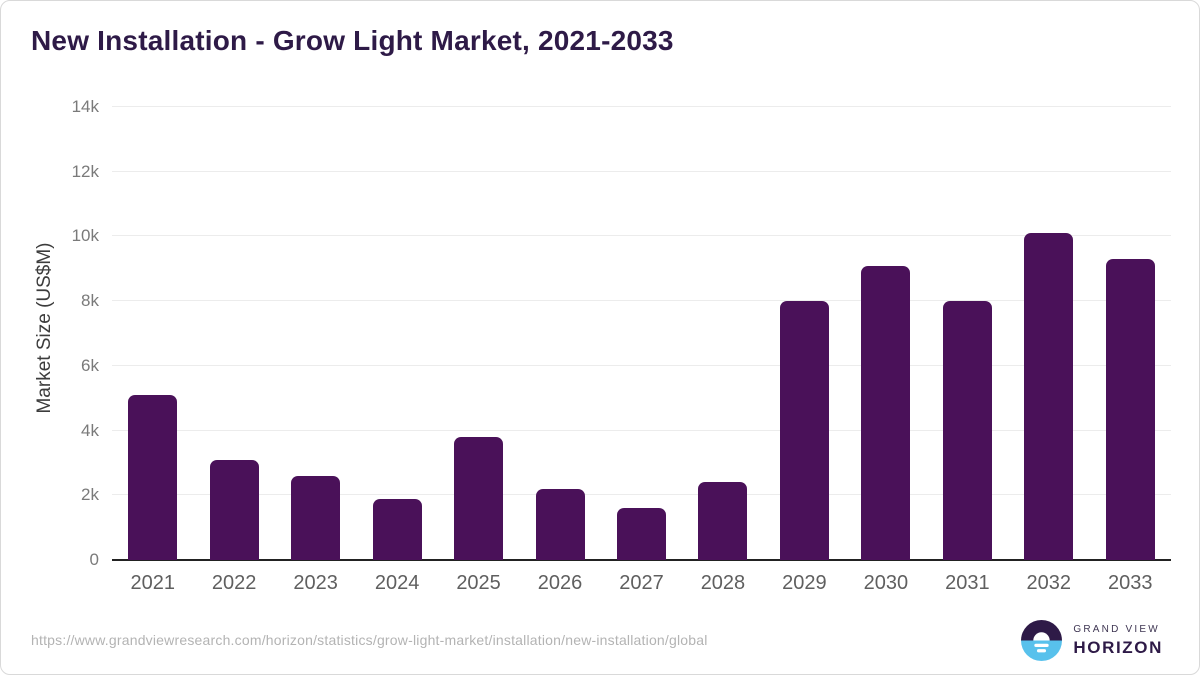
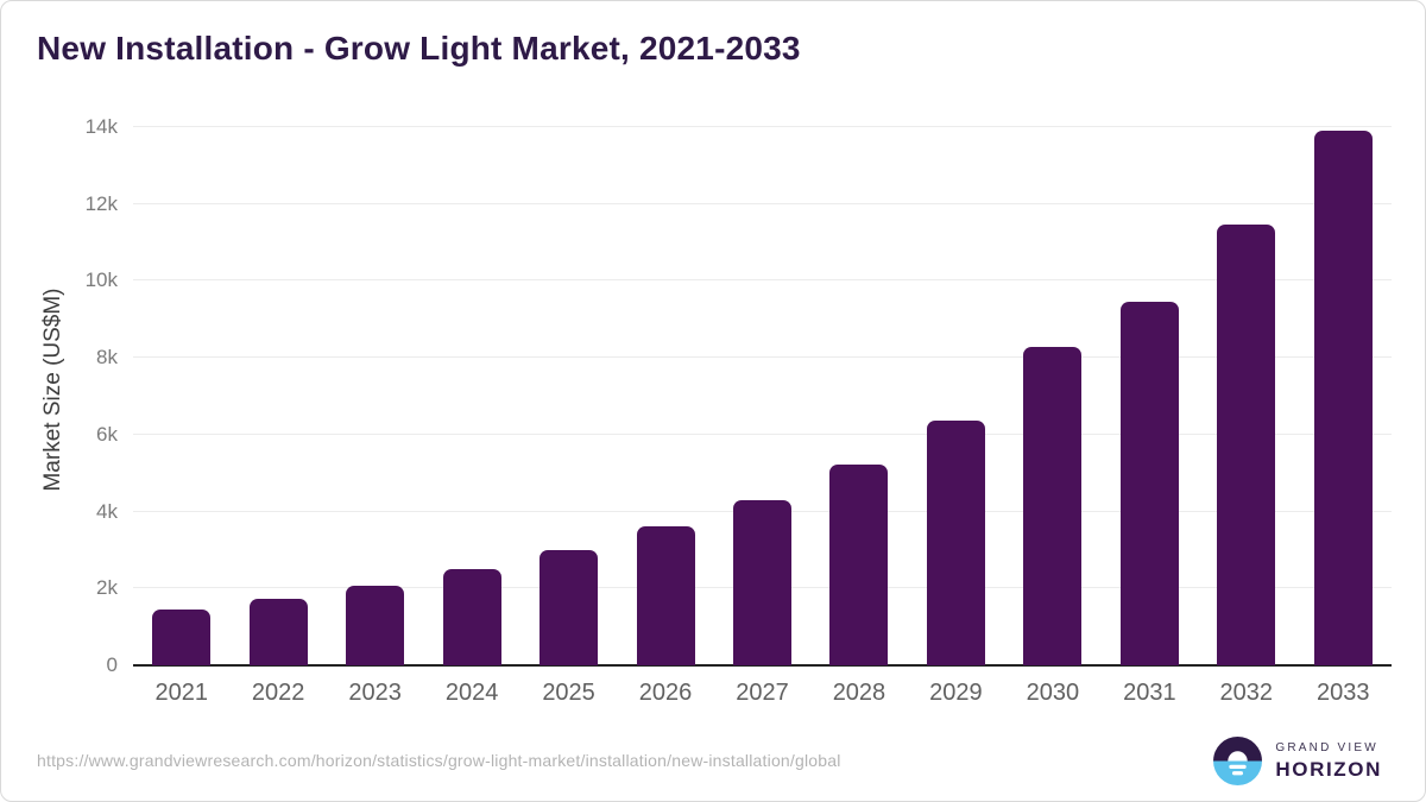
2021: 5.1k -> 1.4k
2022: 3.1k -> 1.7k
2023: 2.6k -> 2.1k
2024: 1.9k -> 2.5k
2025: 3.8k -> 3.0k
2026: 2.2k -> 3.6k
2027: 1.6k -> 4.3k
2028: 2.4k -> 5.2k
2029: 8.0k -> 6.4k
2030: 9.1k -> 8.3k
2031: 8.0k -> 9.4k
2032: 10.1k -> 11.5k
2033: 9.3k -> 13.9k
